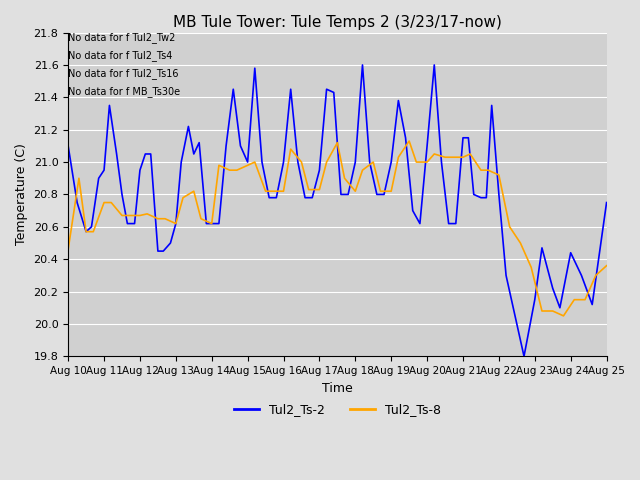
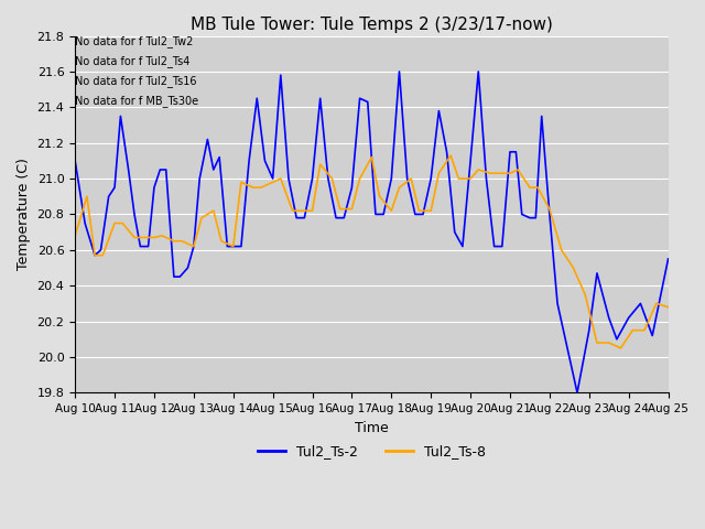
Tul2_Ts-8/Aug 10: 20.46 -> 20.68
Tul2_Ts-8/Aug 22: 20.92 -> 20.83
Tul2_Ts-2/Aug 24: 20.44 -> 20.22
Tul2_Ts-2/Aug 25: 20.75 -> 20.55
Tul2_Ts-8/Aug 25: 20.36 -> 20.28
